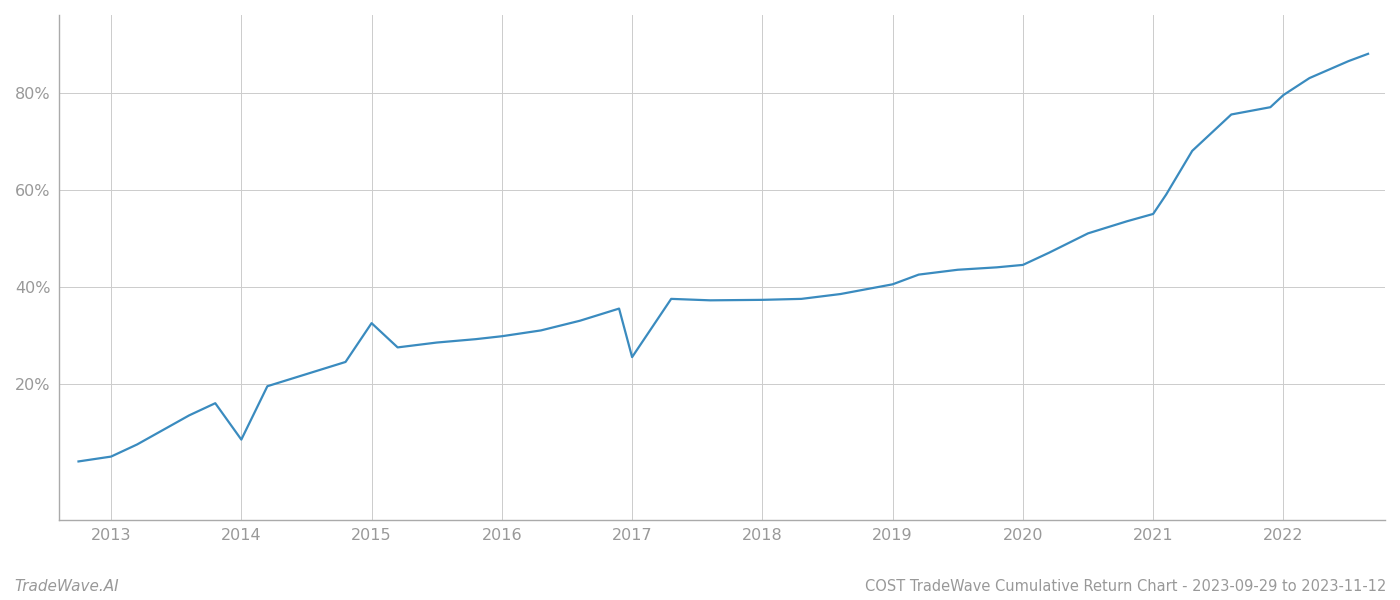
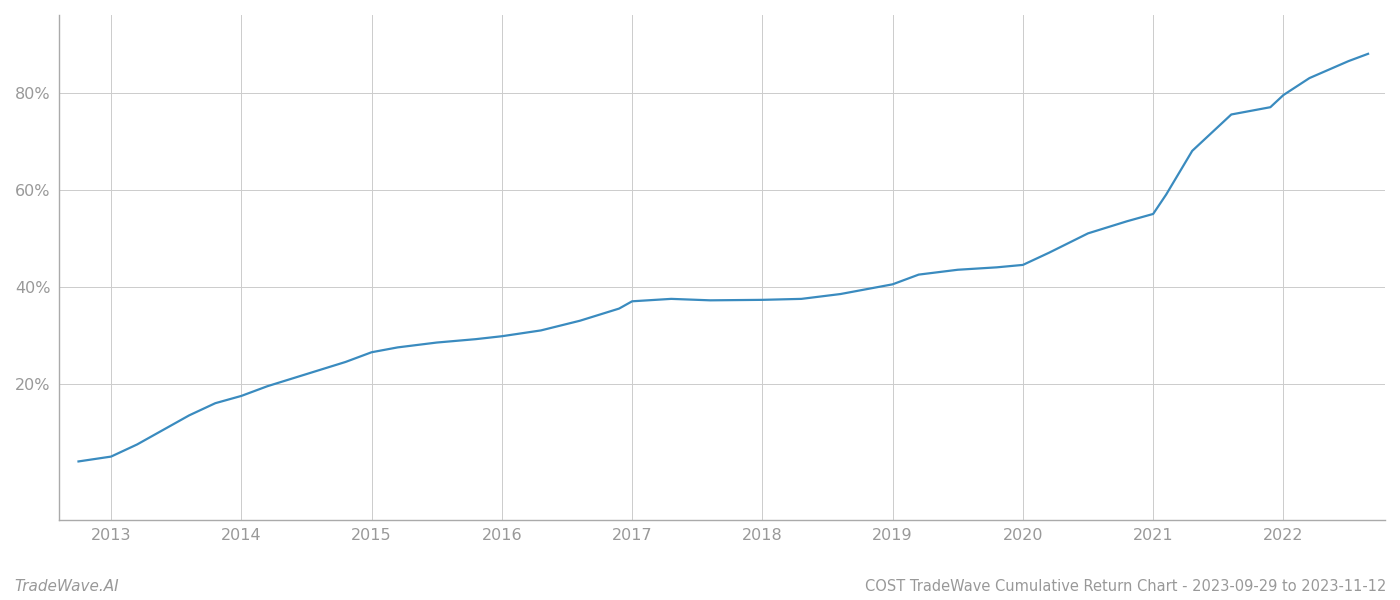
2014: 8.5% -> 17.5%
2015: 32.5% -> 26.5%
2017: 25.5% -> 37.0%
